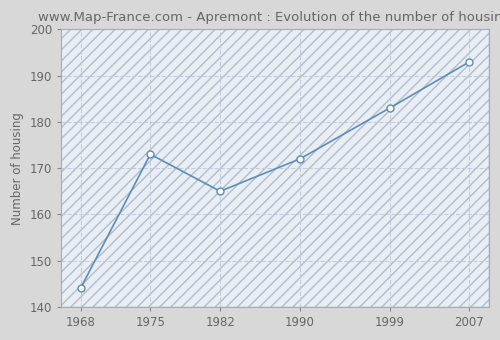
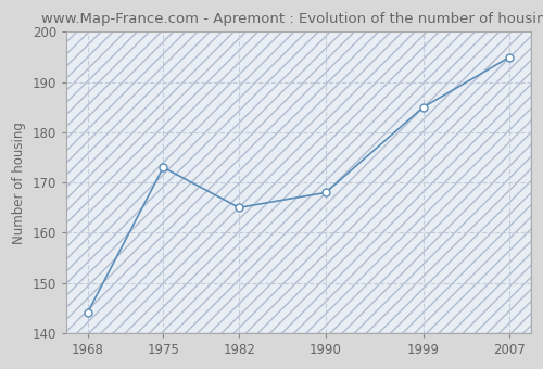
1990: 172 -> 168
1999: 183 -> 185
2007: 193 -> 195
